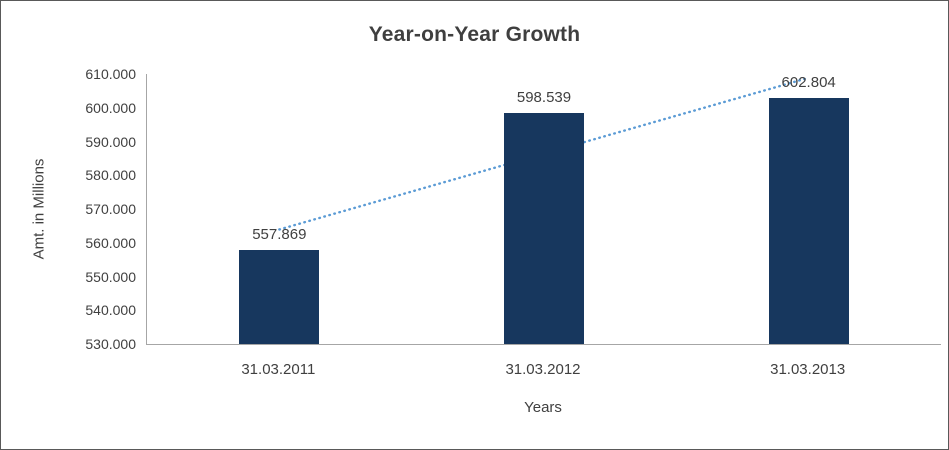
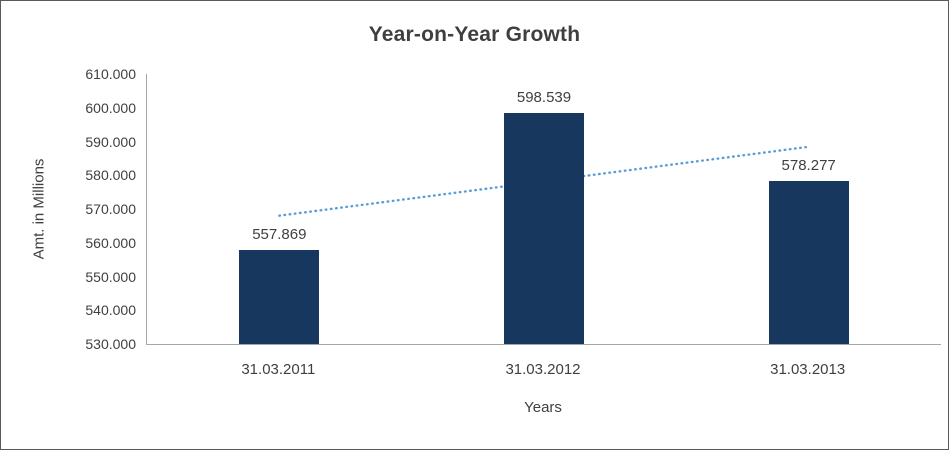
31.03.2013: 602.804 -> 578.277
